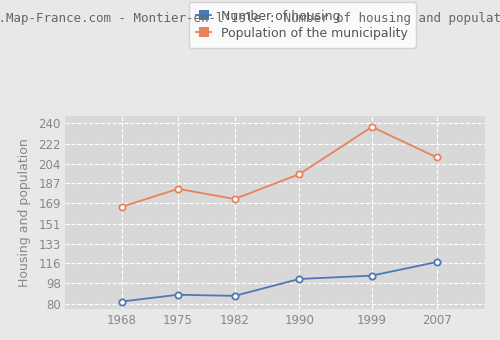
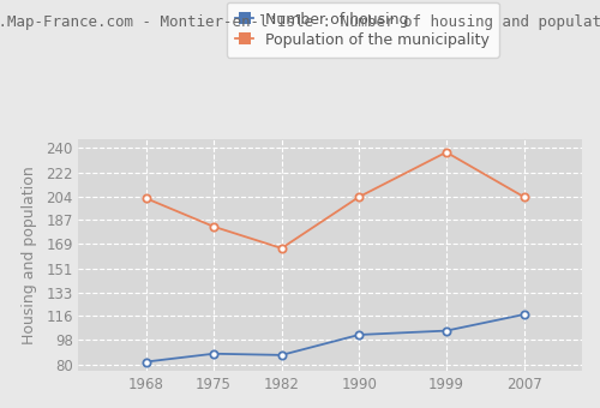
Population of the municipality/1968: 166 -> 203
Population of the municipality/1982: 173 -> 166
Population of the municipality/1990: 195 -> 204
Population of the municipality/2007: 210 -> 204
